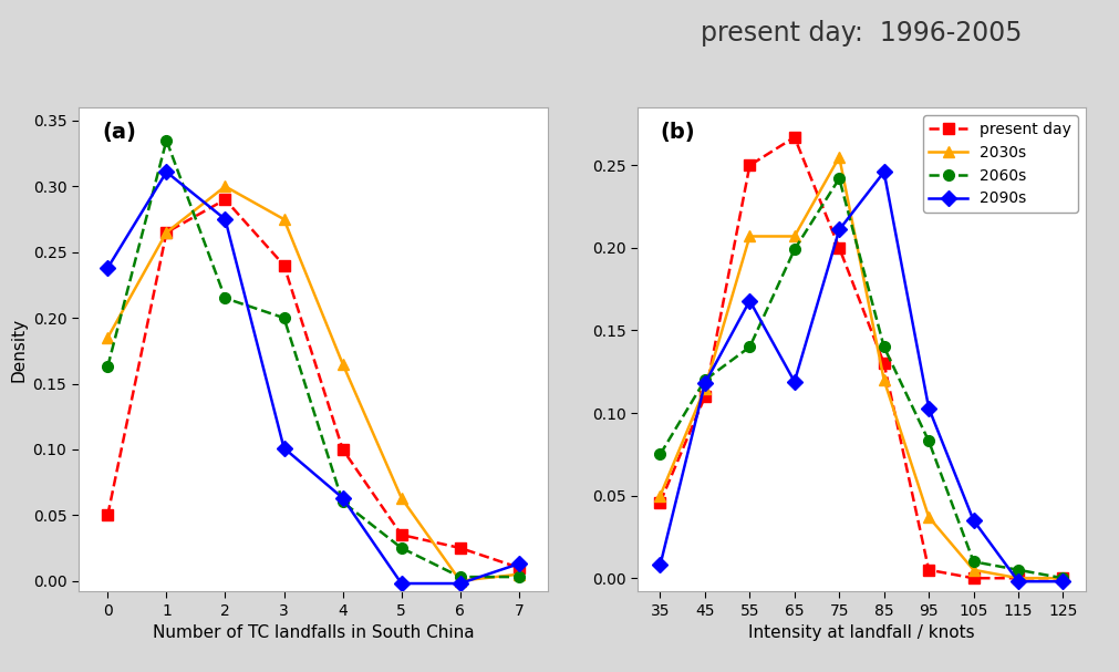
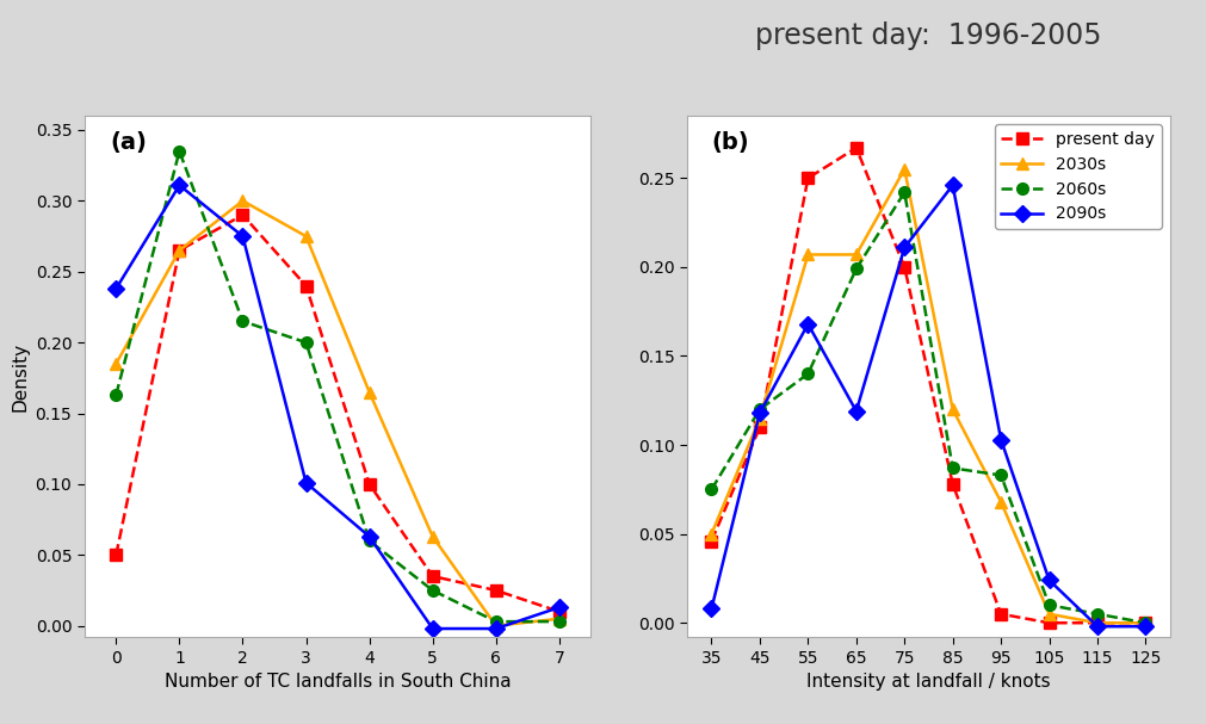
present day/85: 0.130 -> 0.078
2060s/85: 0.140 -> 0.087
2030s/95: 0.037 -> 0.068
2090s/105: 0.035 -> 0.024
